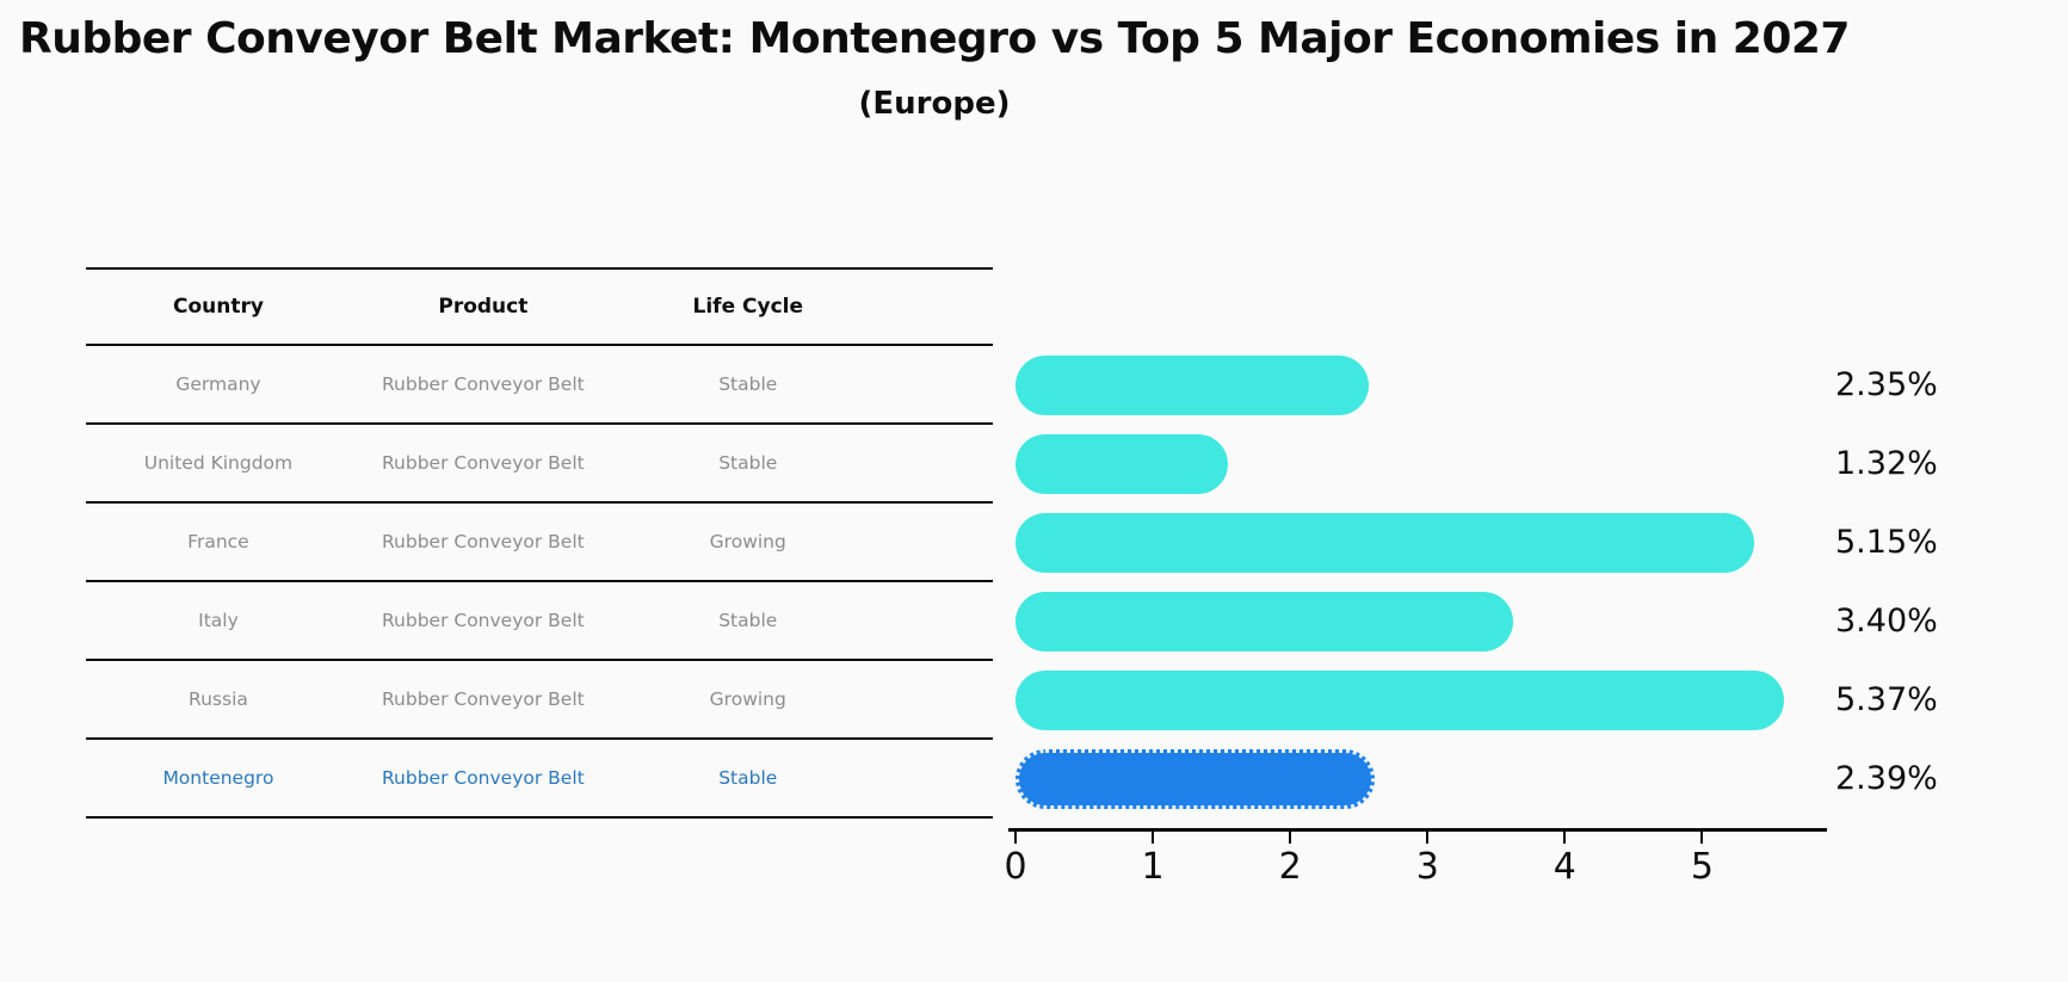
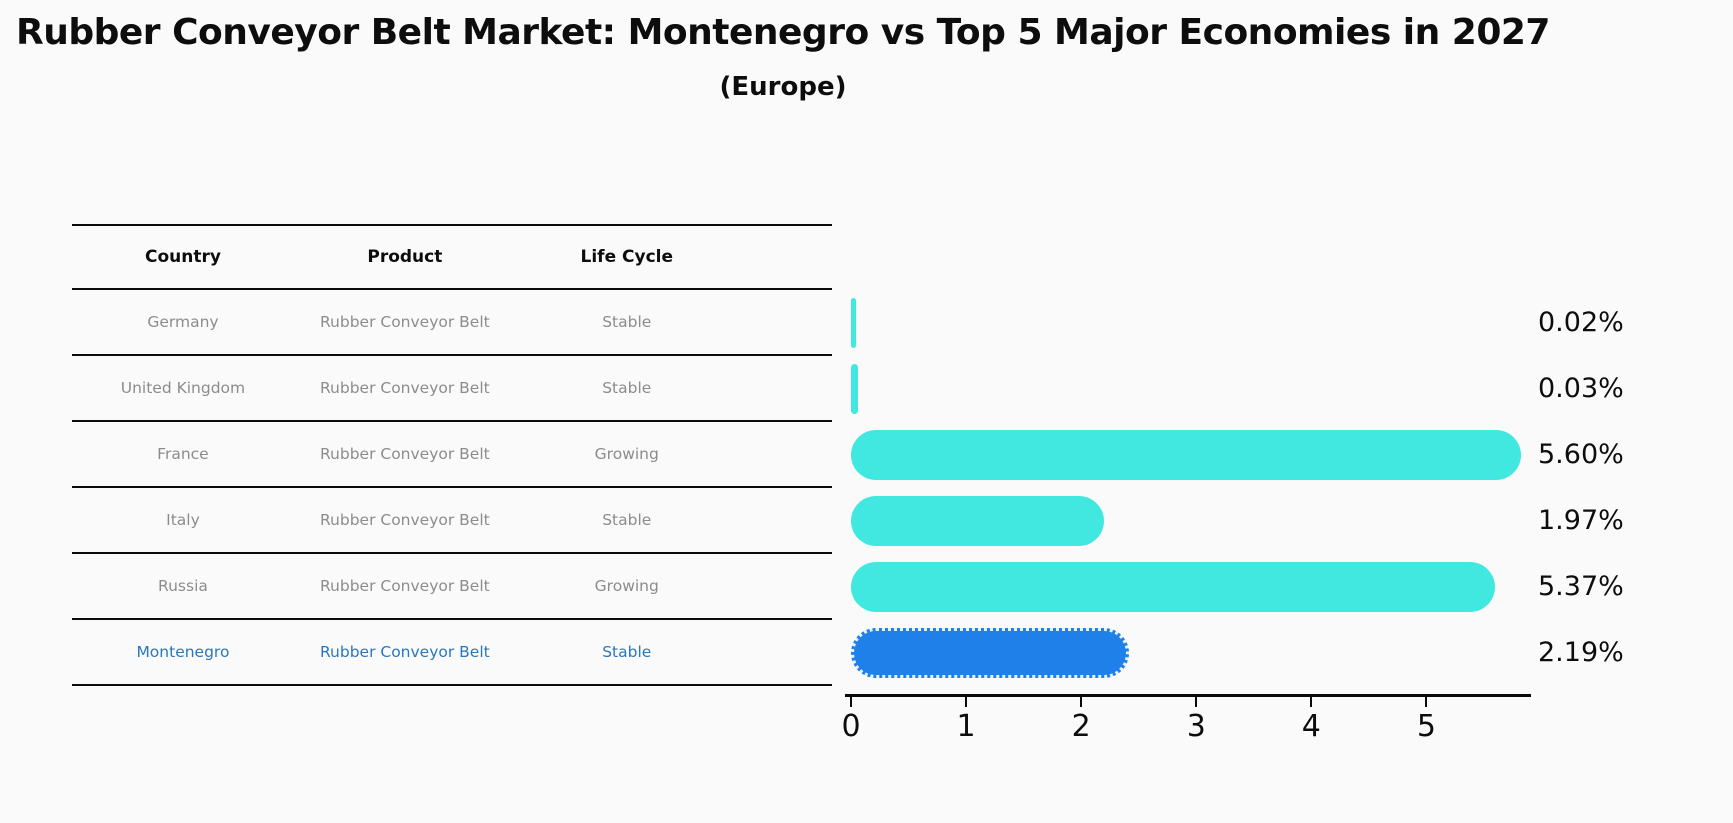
Germany: 2.35% -> 0.02%
United Kingdom: 1.32% -> 0.03%
France: 5.15% -> 5.60%
Italy: 3.40% -> 1.97%
Montenegro: 2.39% -> 2.19%
